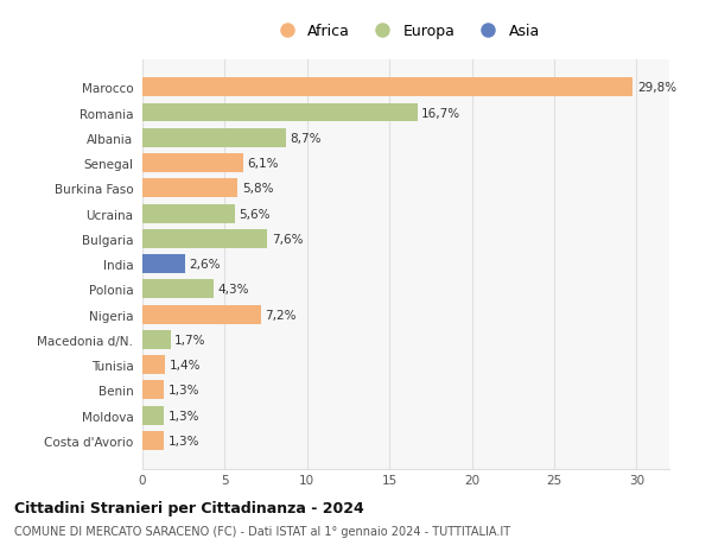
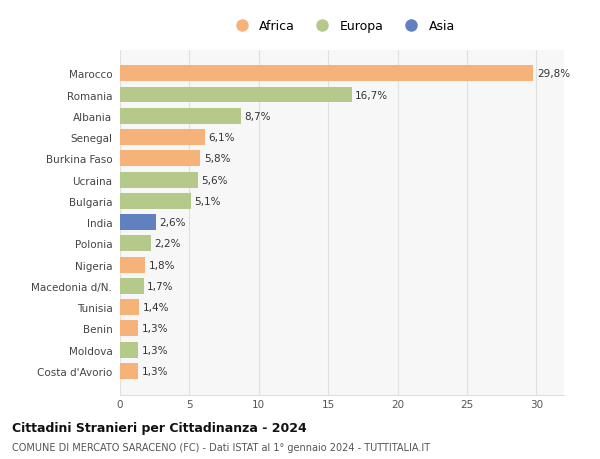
Bulgaria: 7,6% -> 5,1%
Polonia: 4,3% -> 2,2%
Nigeria: 7,2% -> 1,8%
